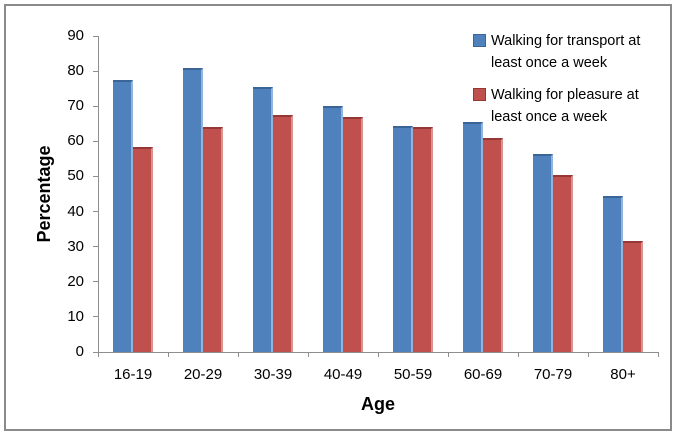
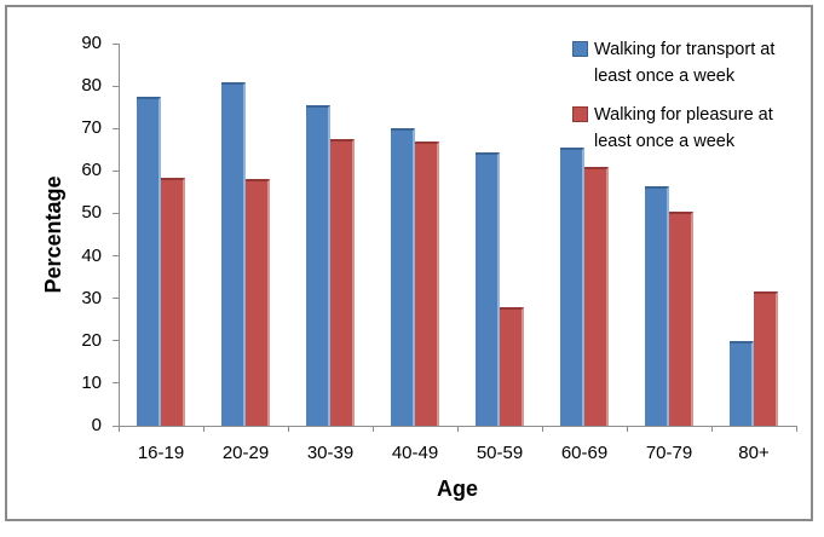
Walking for pleasure at least once a week/20-29: 64 -> 58
Walking for pleasure at least once a week/50-59: 64 -> 28
Walking for transport at least once a week/80+: 44 -> 20
